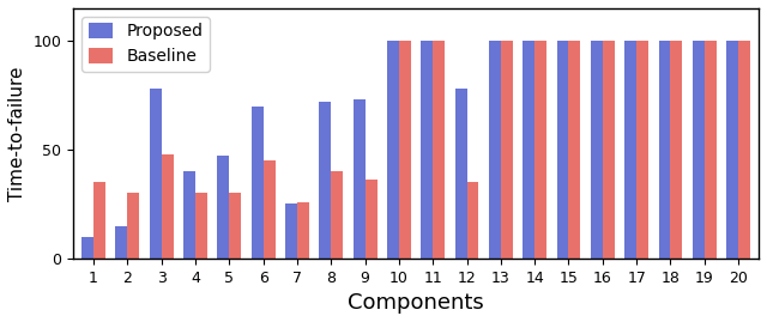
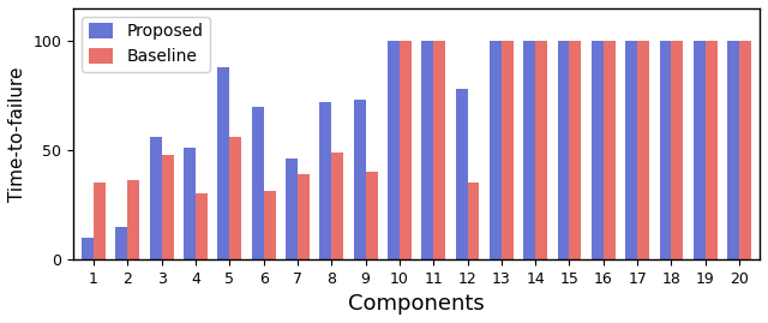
Baseline/2: 30 -> 36
Proposed/3: 78 -> 56
Proposed/4: 40 -> 51
Proposed/5: 47 -> 88
Baseline/5: 30 -> 56
Baseline/6: 45 -> 31
Proposed/7: 25 -> 46
Baseline/7: 26 -> 39
Baseline/8: 40 -> 49
Baseline/9: 36 -> 40
